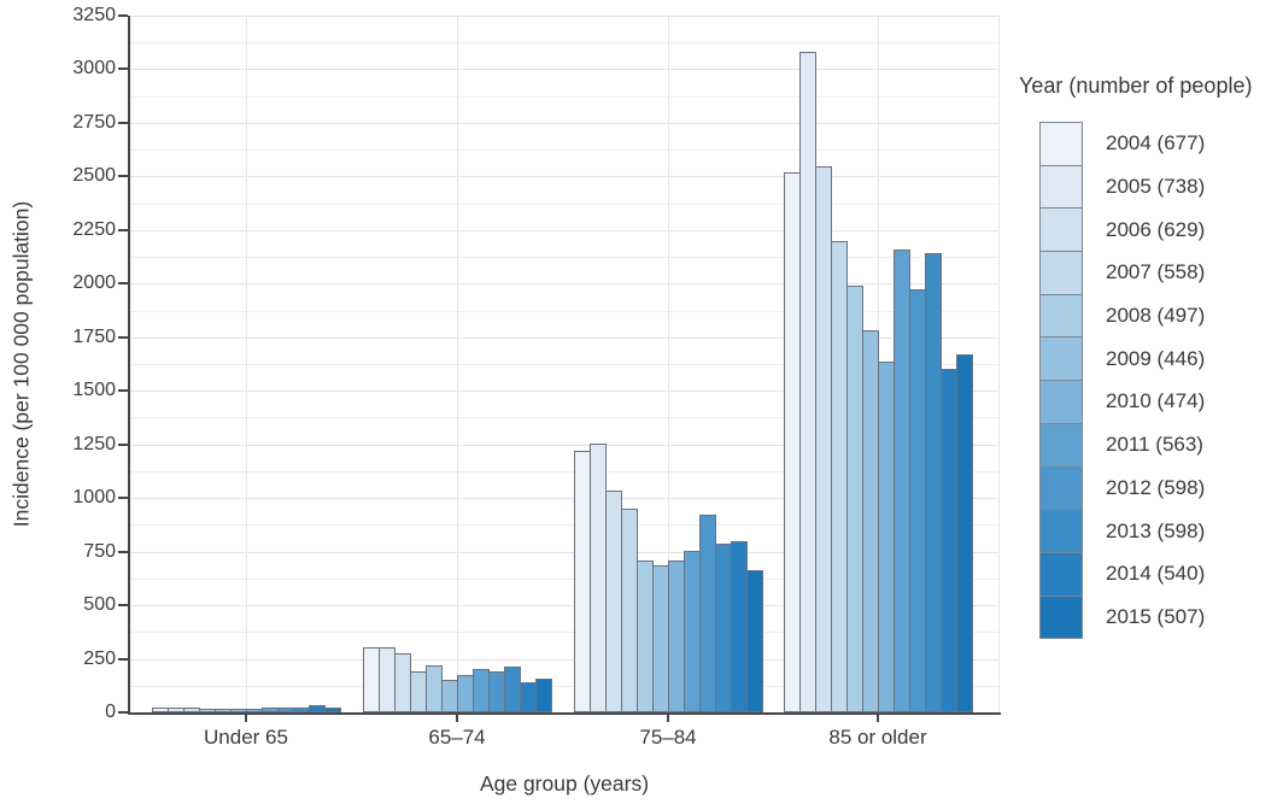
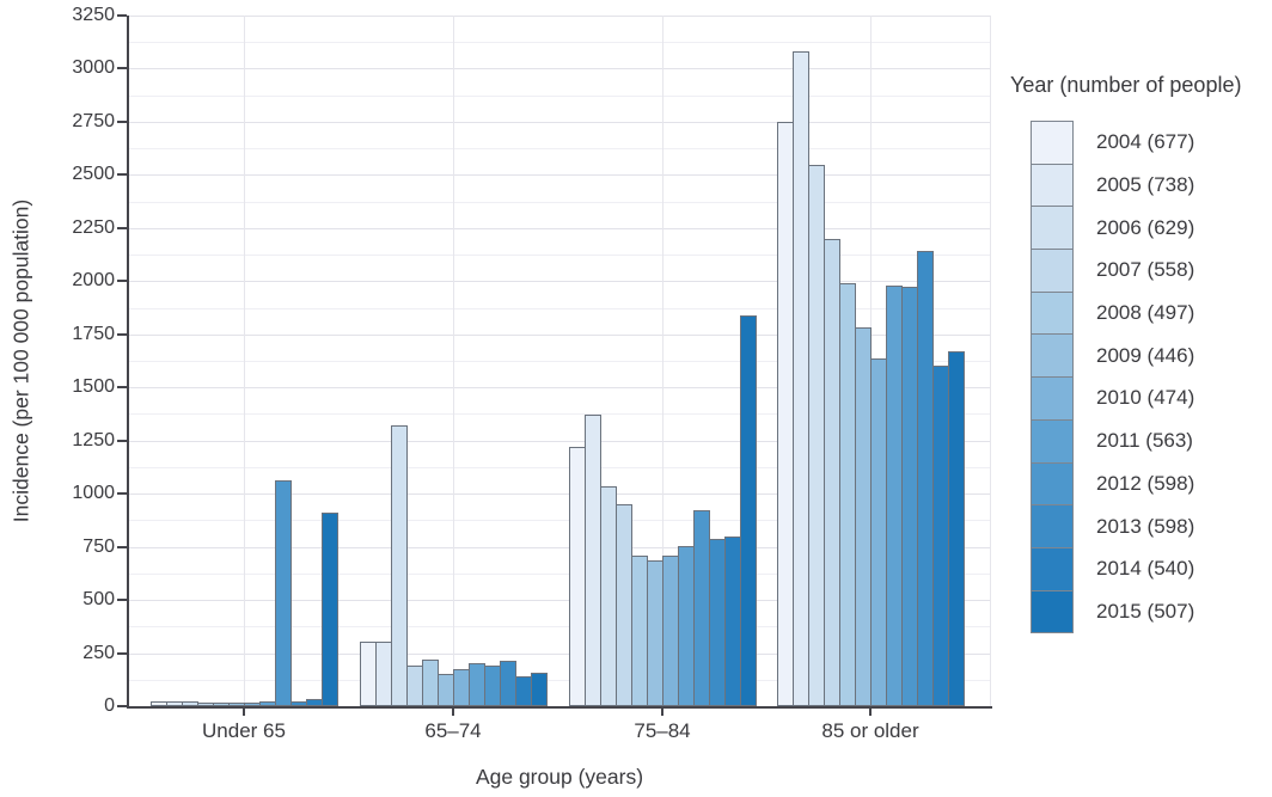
2012 (598)/Under 65: 20 -> 1060
2015 (507)/Under 65: 20 -> 910
2006 (629)/65–74: 280 -> 1320
2005 (738)/75–84: 1260 -> 1370
2015 (507)/75–84: 660 -> 1840
2004 (677)/85 or older: 2520 -> 2750
2011 (563)/85 or older: 2160 -> 1980
